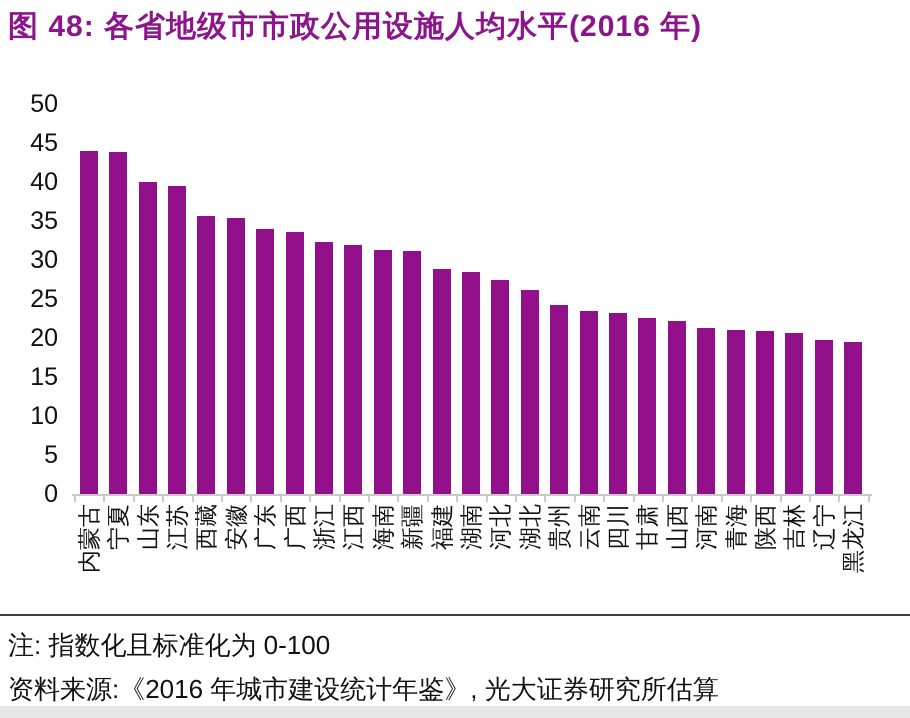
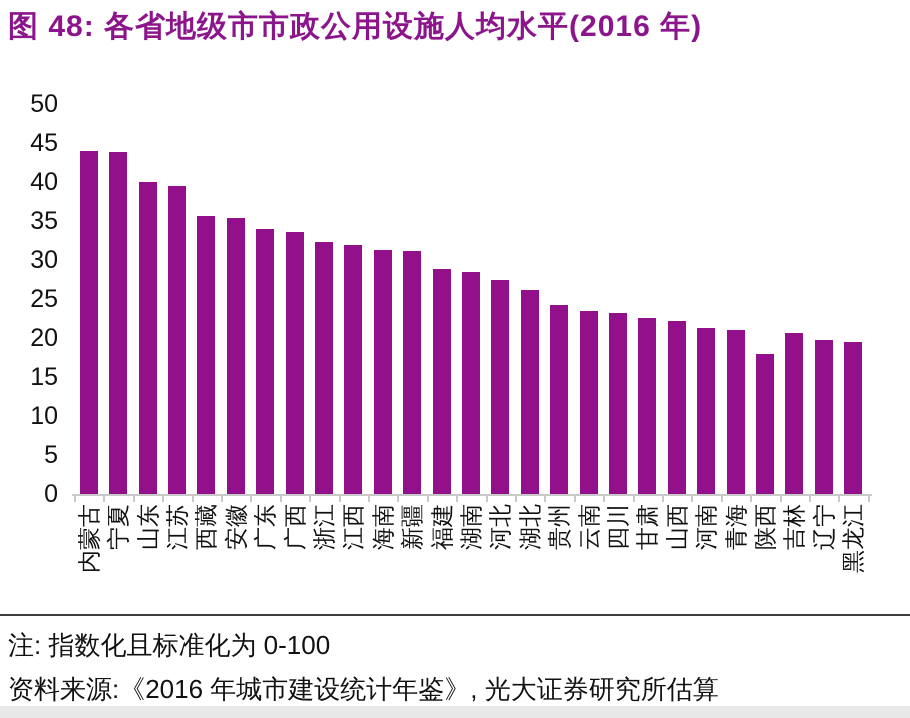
陕西: 21 -> 18
